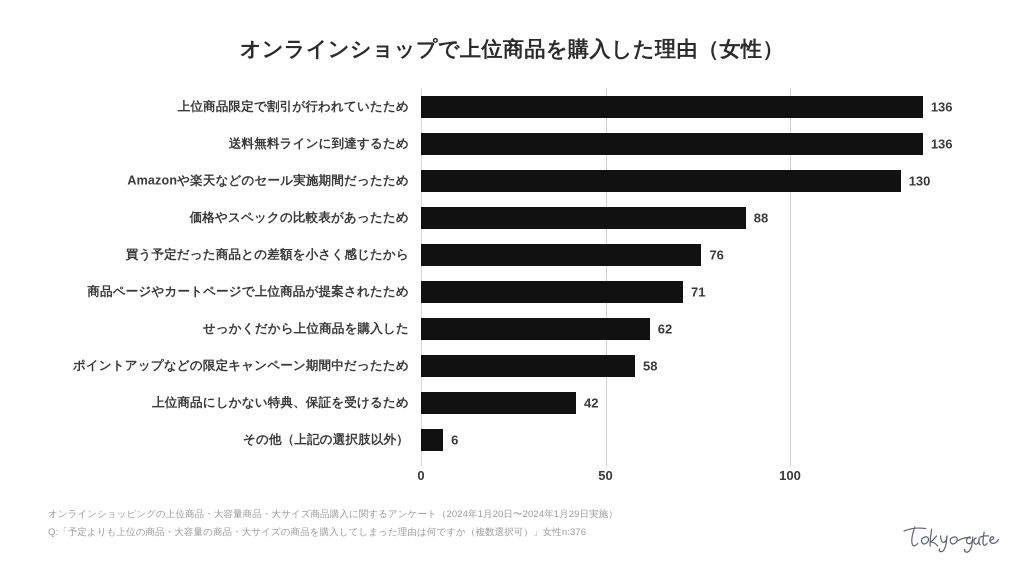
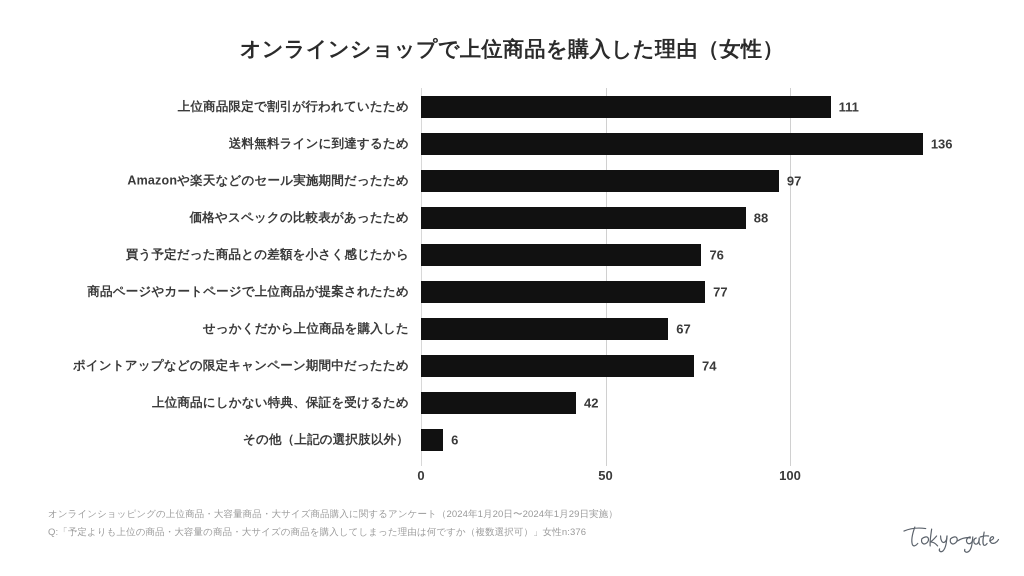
上位商品限定で割引が行われていたため: 136 -> 111
Amazonや楽天などのセール実施期間だったため: 130 -> 97
商品ページやカートページで上位商品が提案されたため: 71 -> 77
せっかくだから上位商品を購入した: 62 -> 67
ポイントアップなどの限定キャンペーン期間中だったため: 58 -> 74
